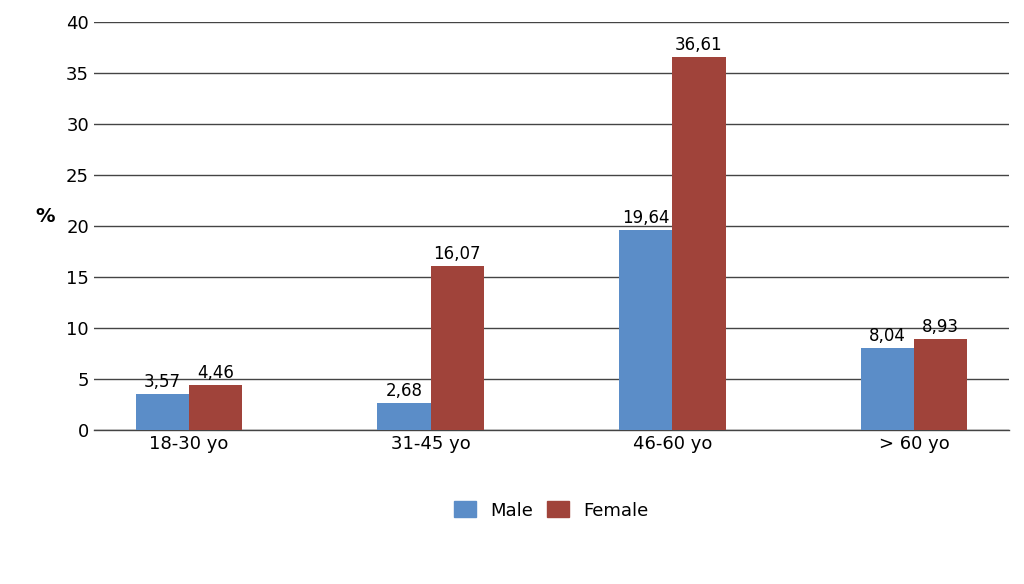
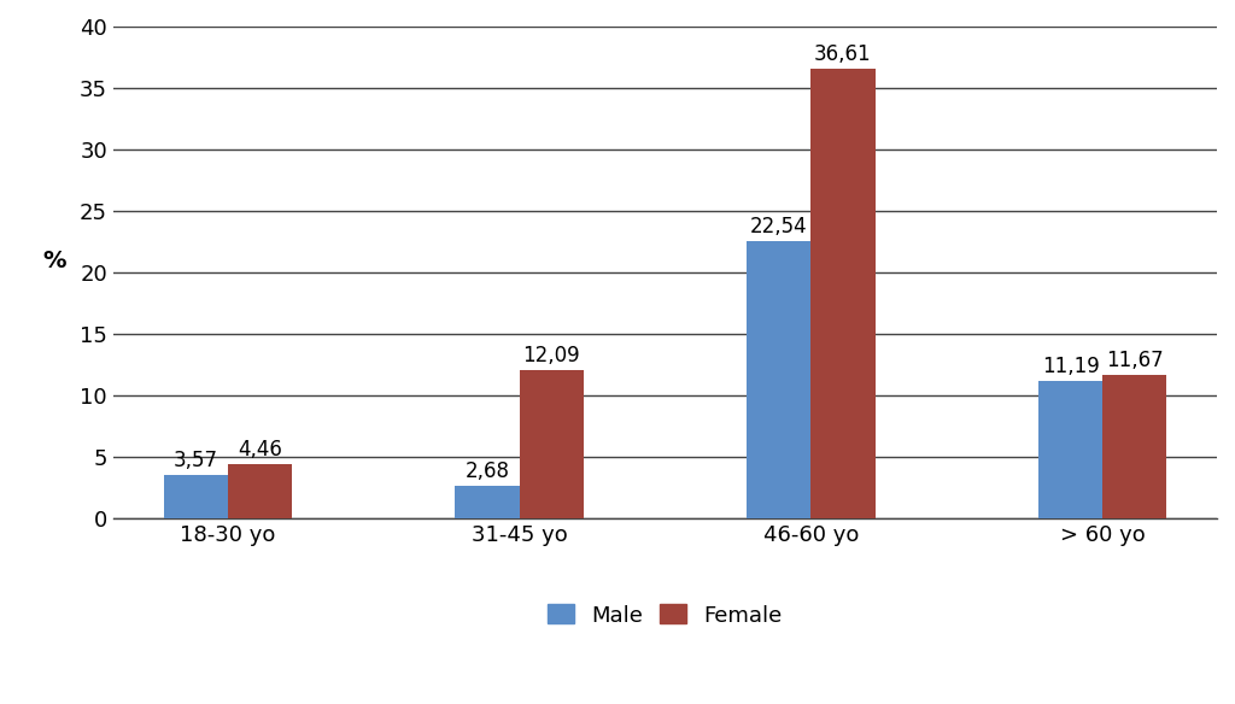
Female/31-45 yo: 16,07 -> 12,09
Male/46-60 yo: 19,64 -> 22,54
Male/> 60 yo: 8,04 -> 11,19
Female/> 60 yo: 8,93 -> 11,67
